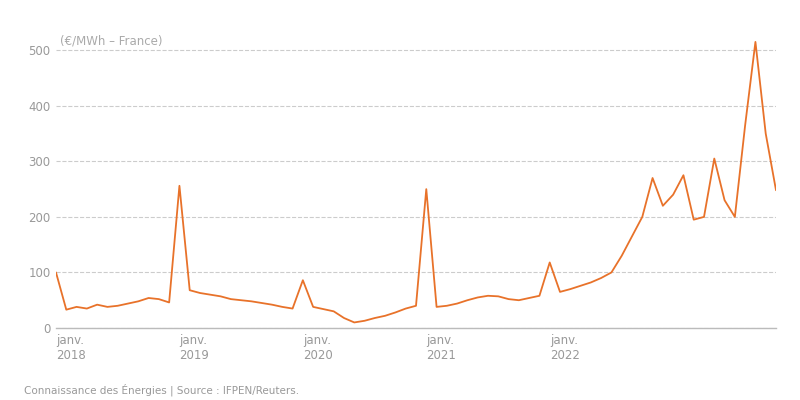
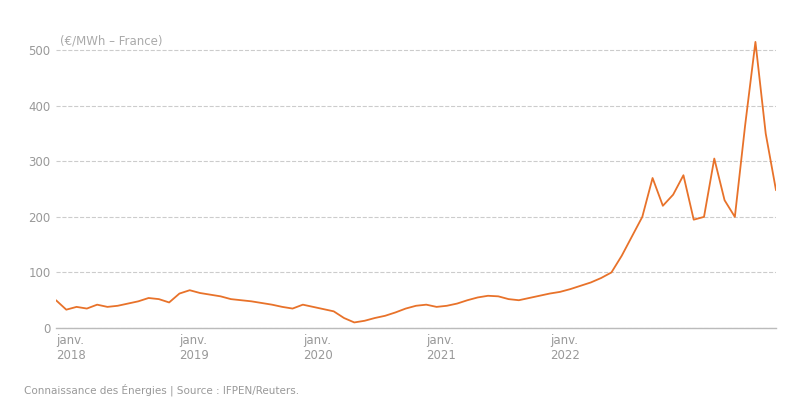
janv. 2018: 100 -> 50
janv. 2019: 256 -> 62
janv. 2020: 86 -> 42
janv. 2021: 250 -> 42
janv. 2022: 118 -> 62
